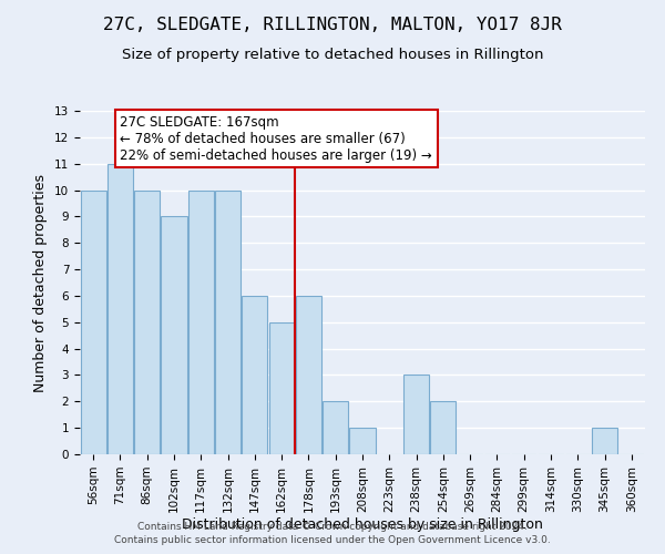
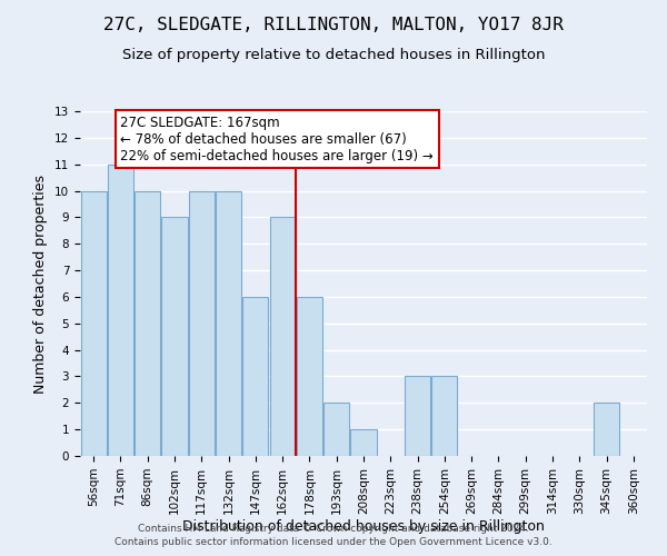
162sqm: 5 -> 9
254sqm: 2 -> 3
345sqm: 1 -> 2
